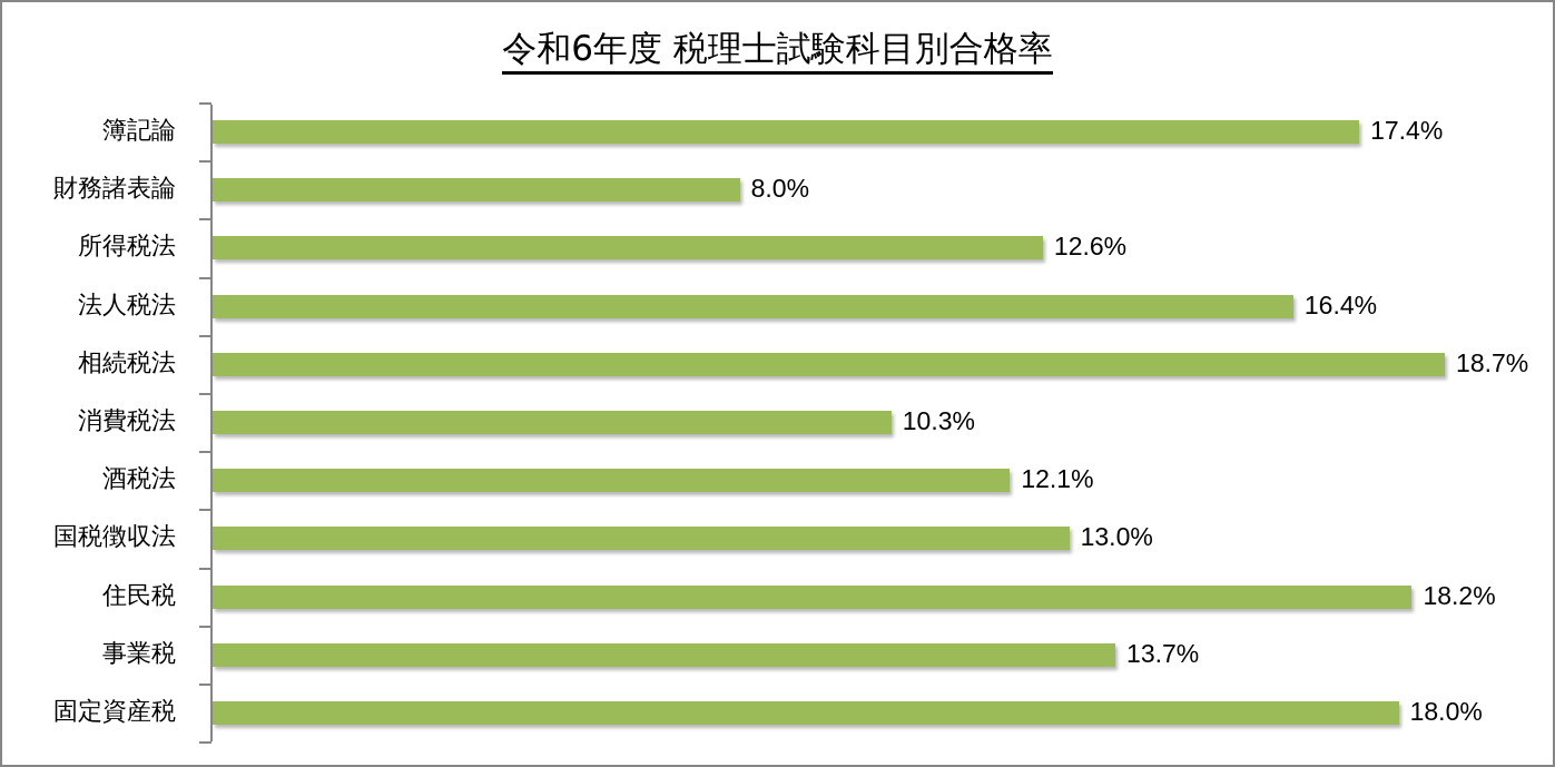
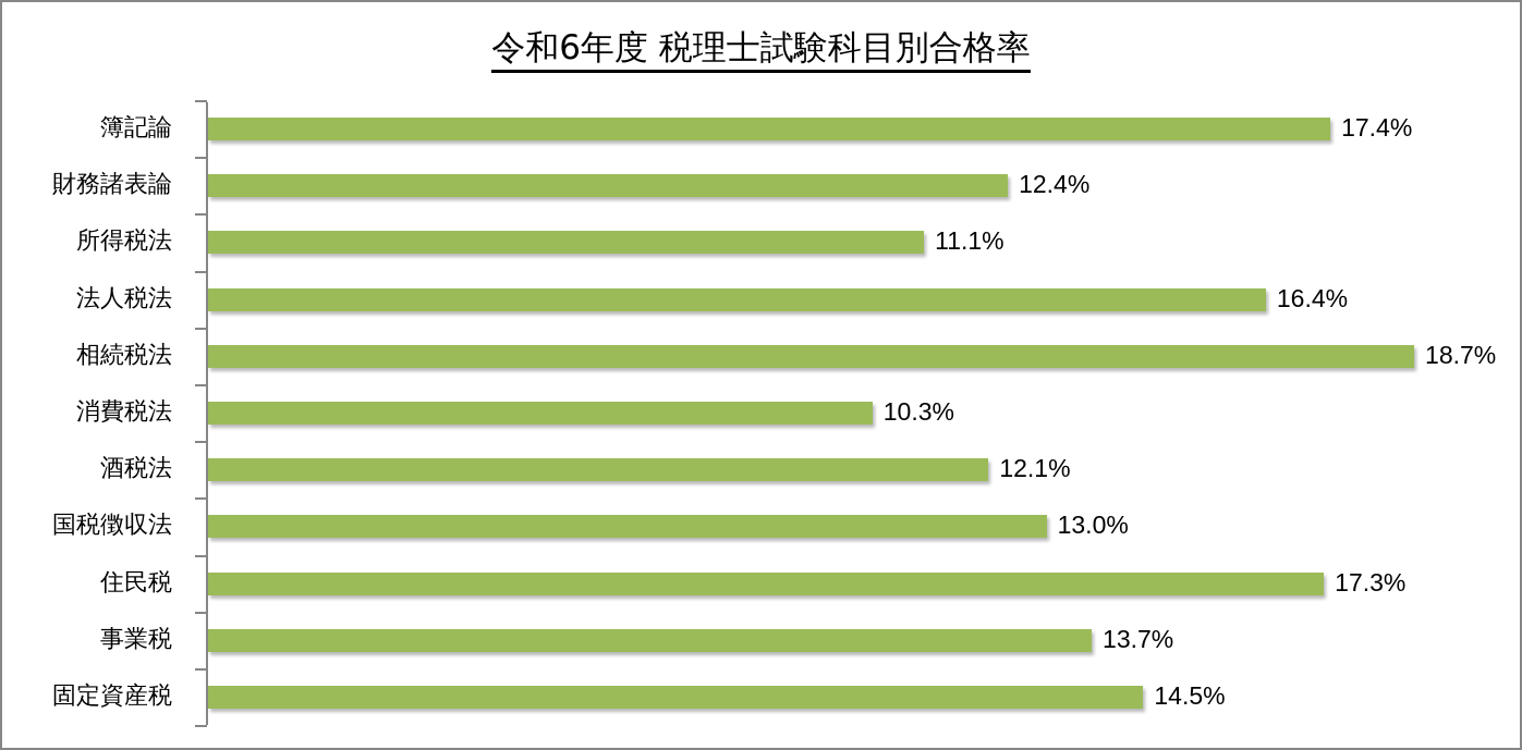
財務諸表論: 8.0% -> 12.4%
所得税法: 12.6% -> 11.1%
住民税: 18.2% -> 17.3%
固定資産税: 18.0% -> 14.5%
